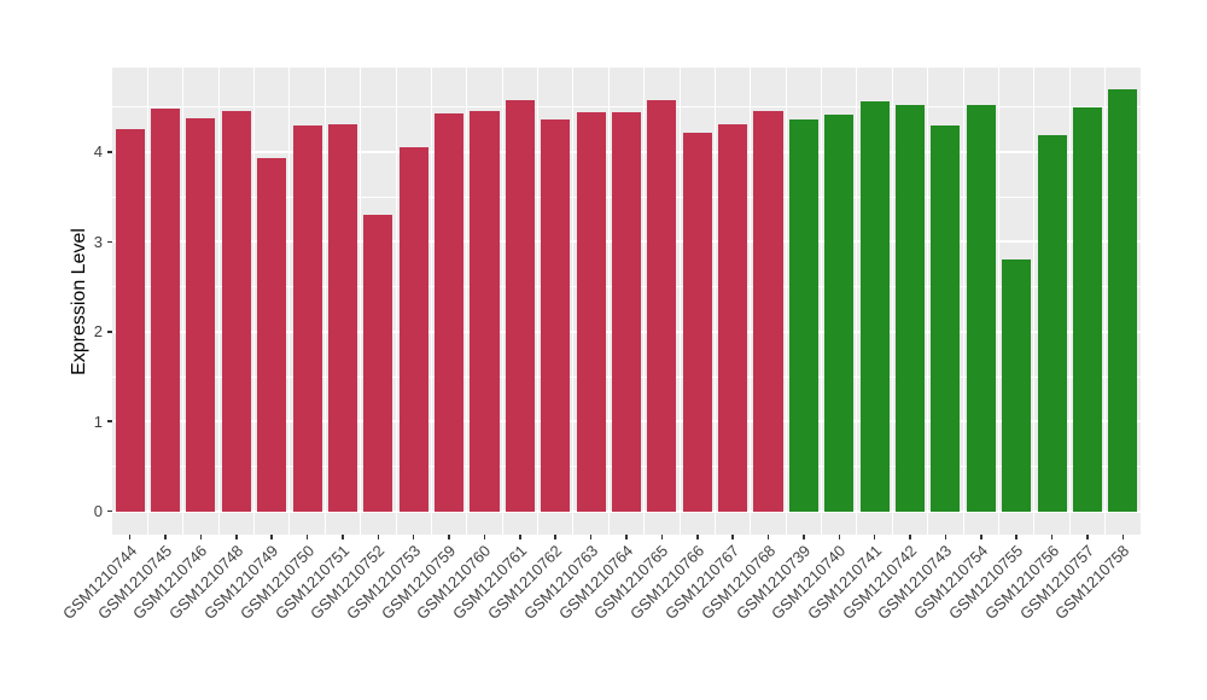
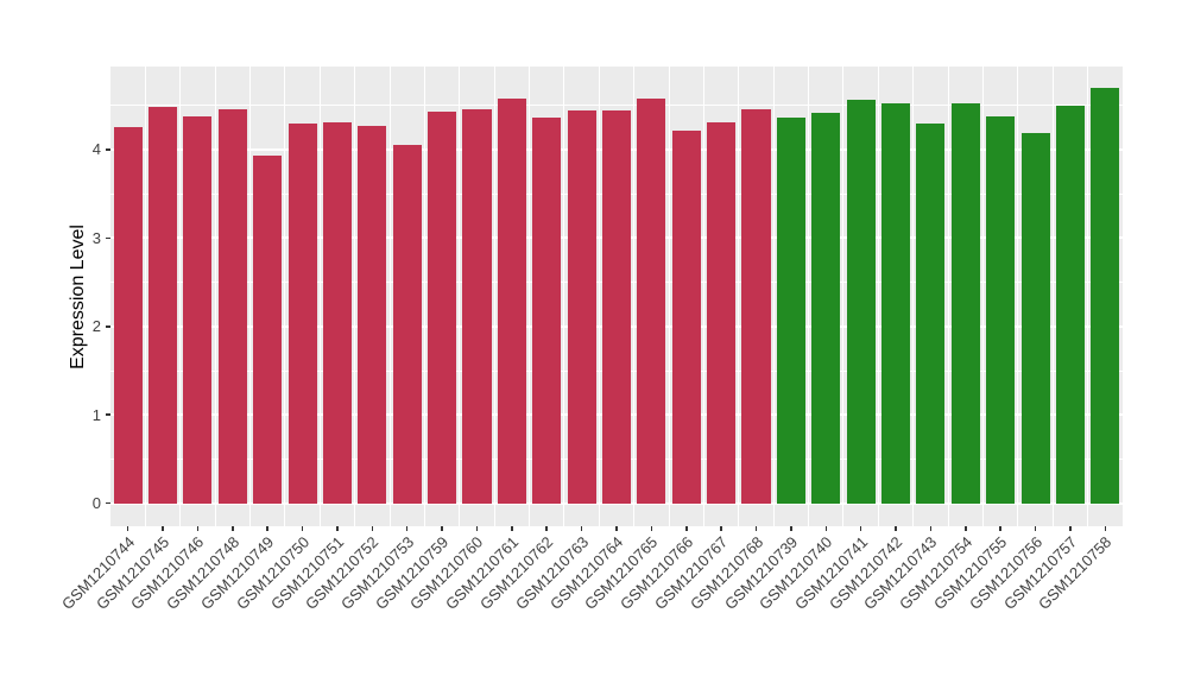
GSM1210752: 3.3 -> 4.3
GSM1210755: 2.8 -> 4.4
